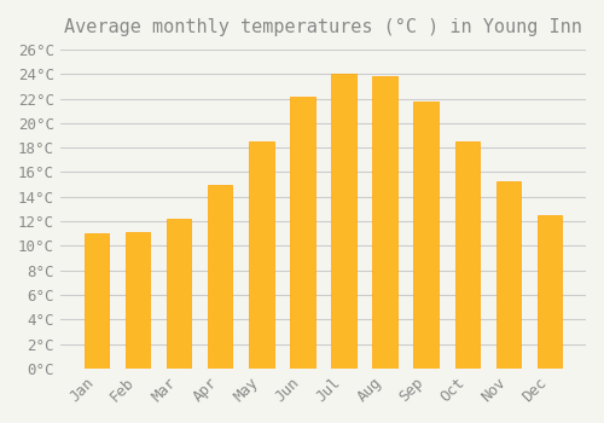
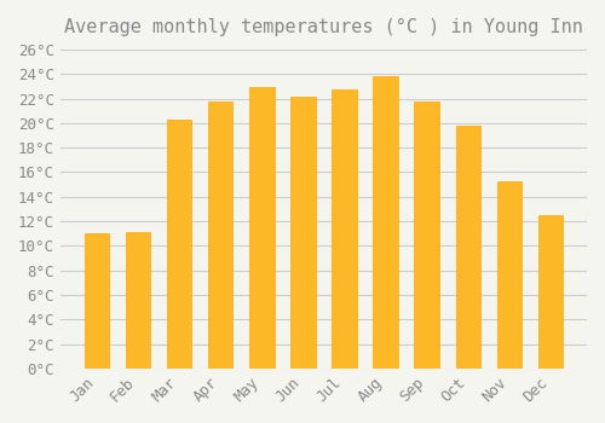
Mar: 12.2°C -> 20.3°C
Apr: 15.0°C -> 21.8°C
May: 18.5°C -> 22.9°C
Jul: 24.0°C -> 22.7°C
Oct: 18.5°C -> 19.8°C
